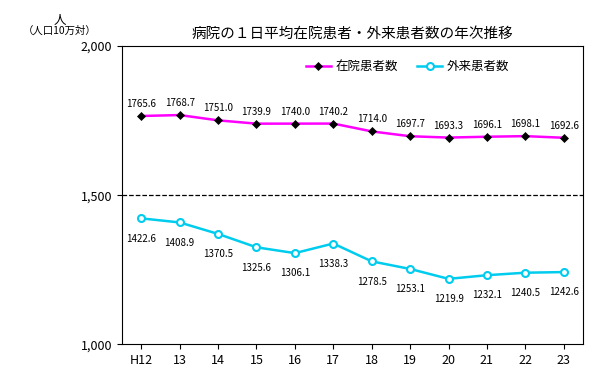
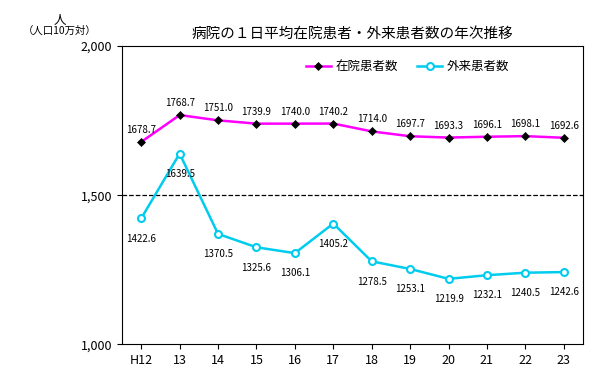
在院患者数/H12: 1765.6 -> 1678.7
外来患者数/13: 1408.9 -> 1639.5
外来患者数/17: 1338.3 -> 1405.2
